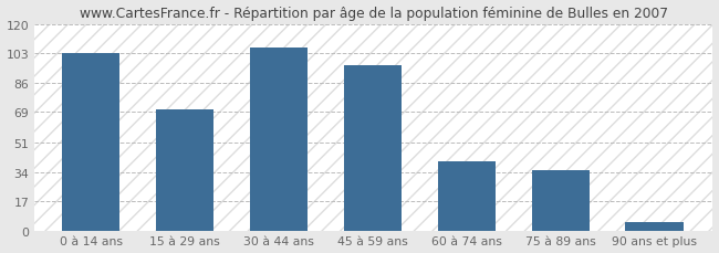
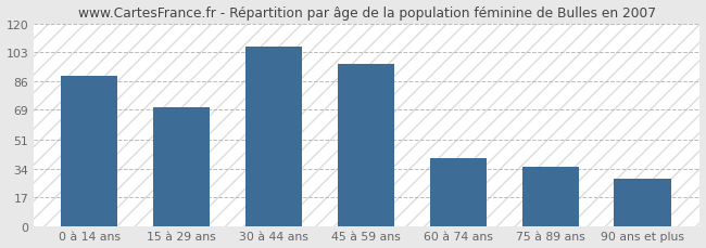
0 à 14 ans: 103 -> 89
90 ans et plus: 5 -> 28
